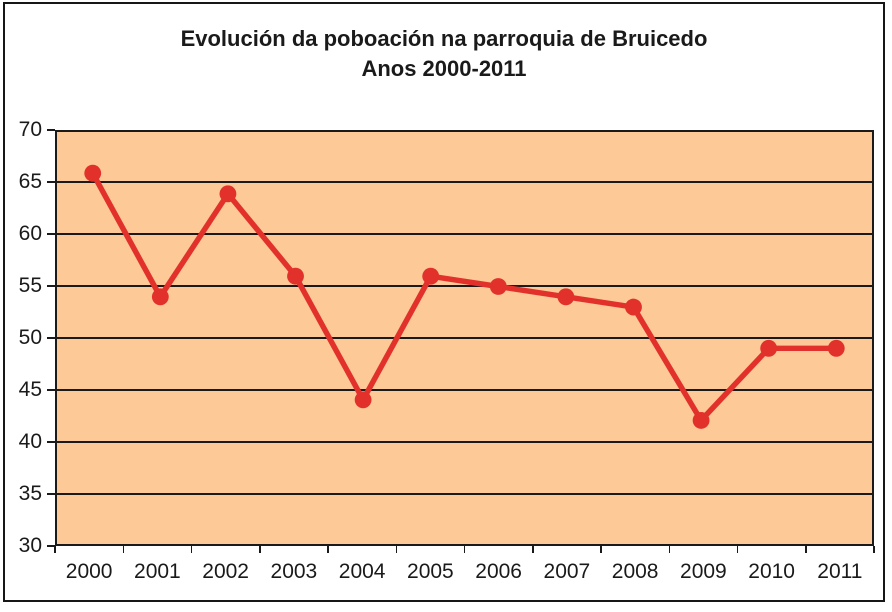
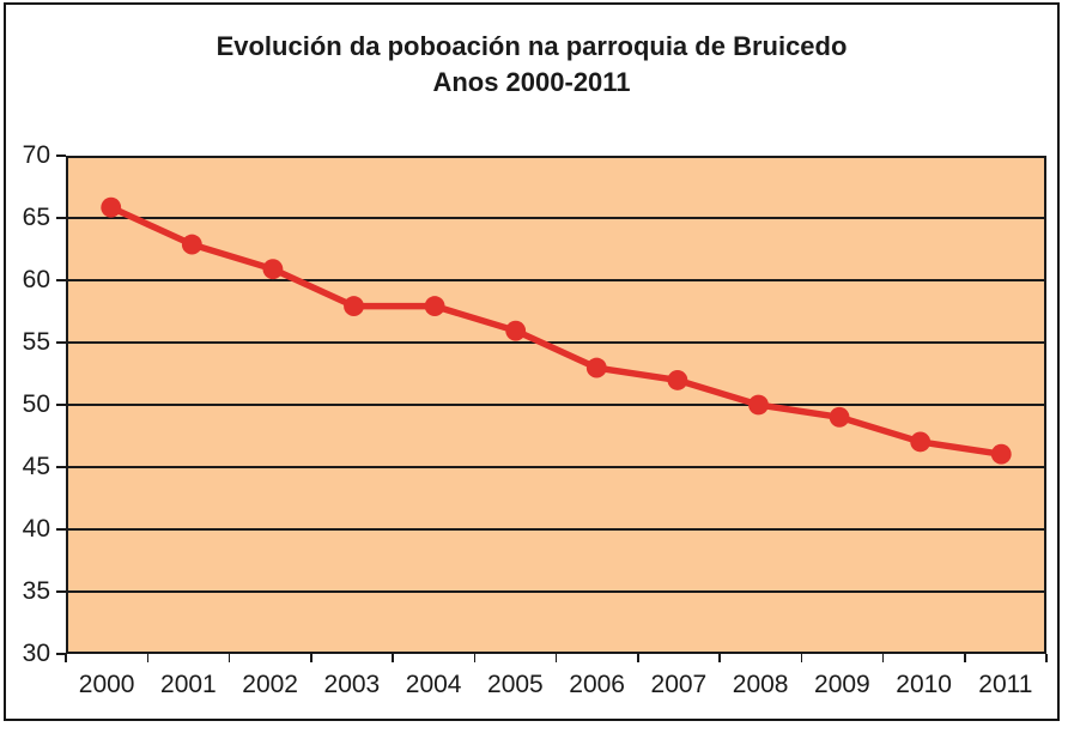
2001: 54 -> 63
2002: 64 -> 61
2003: 56 -> 58
2004: 44 -> 58
2006: 55 -> 53
2007: 54 -> 52
2008: 53 -> 50
2009: 42 -> 49
2010: 49 -> 47
2011: 49 -> 46
